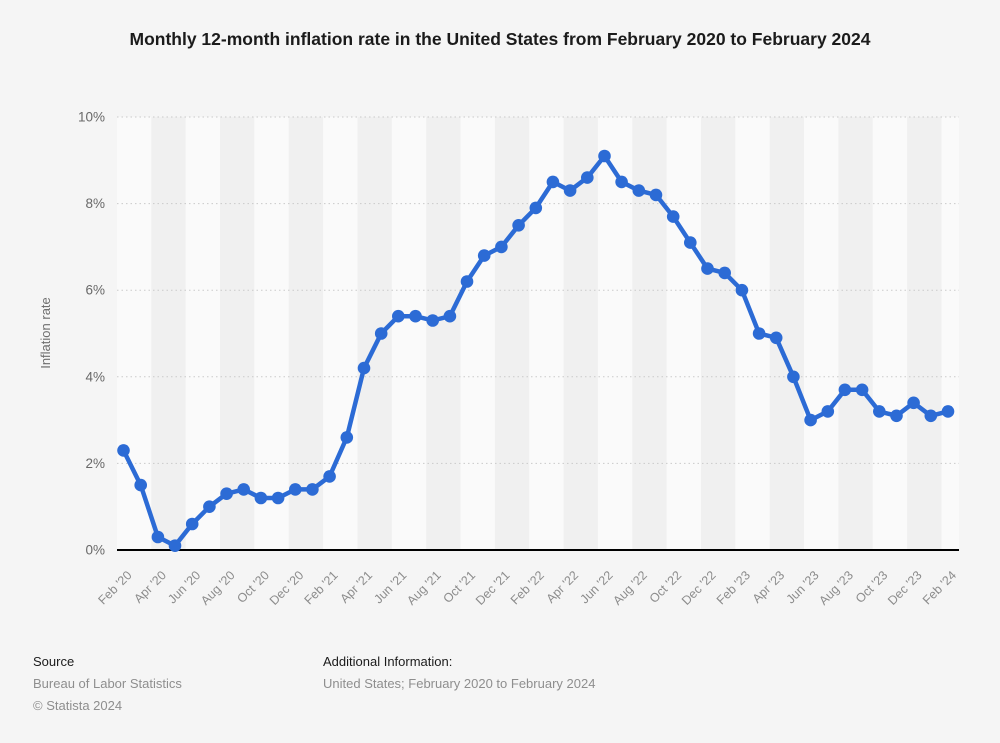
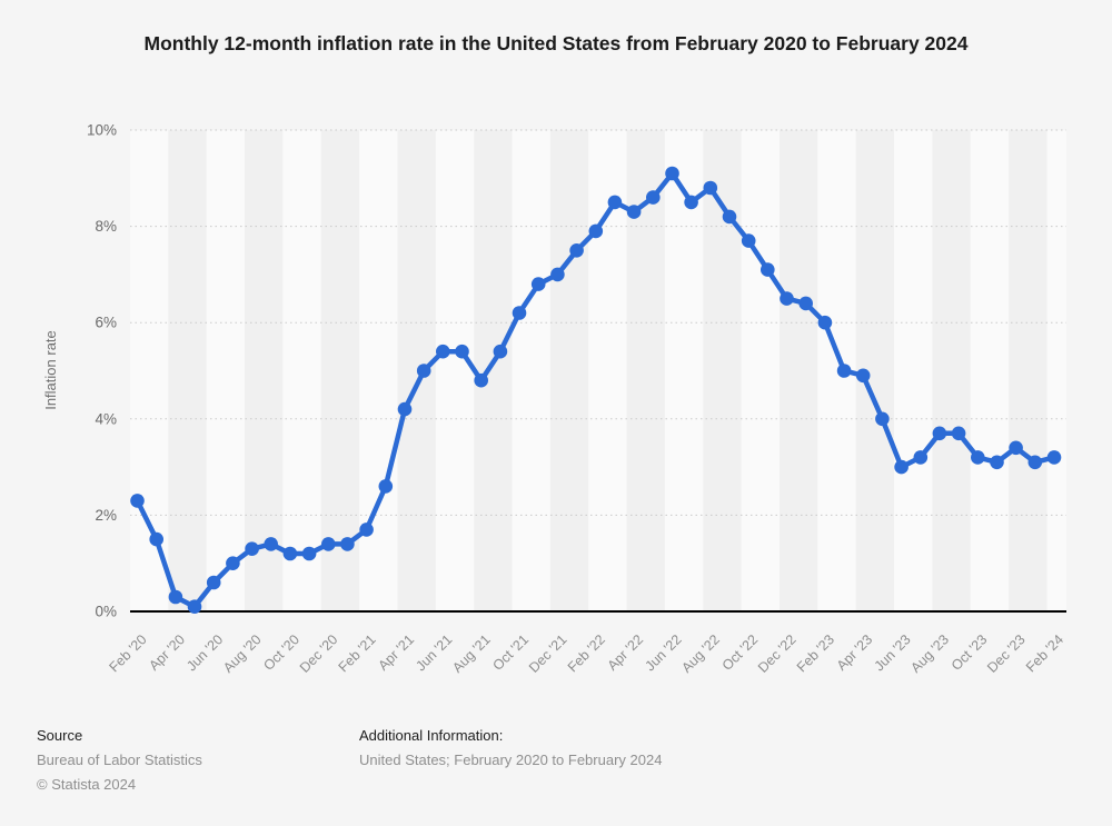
Aug '21: 5.3% -> 4.8%
Aug '22: 8.3% -> 8.8%
